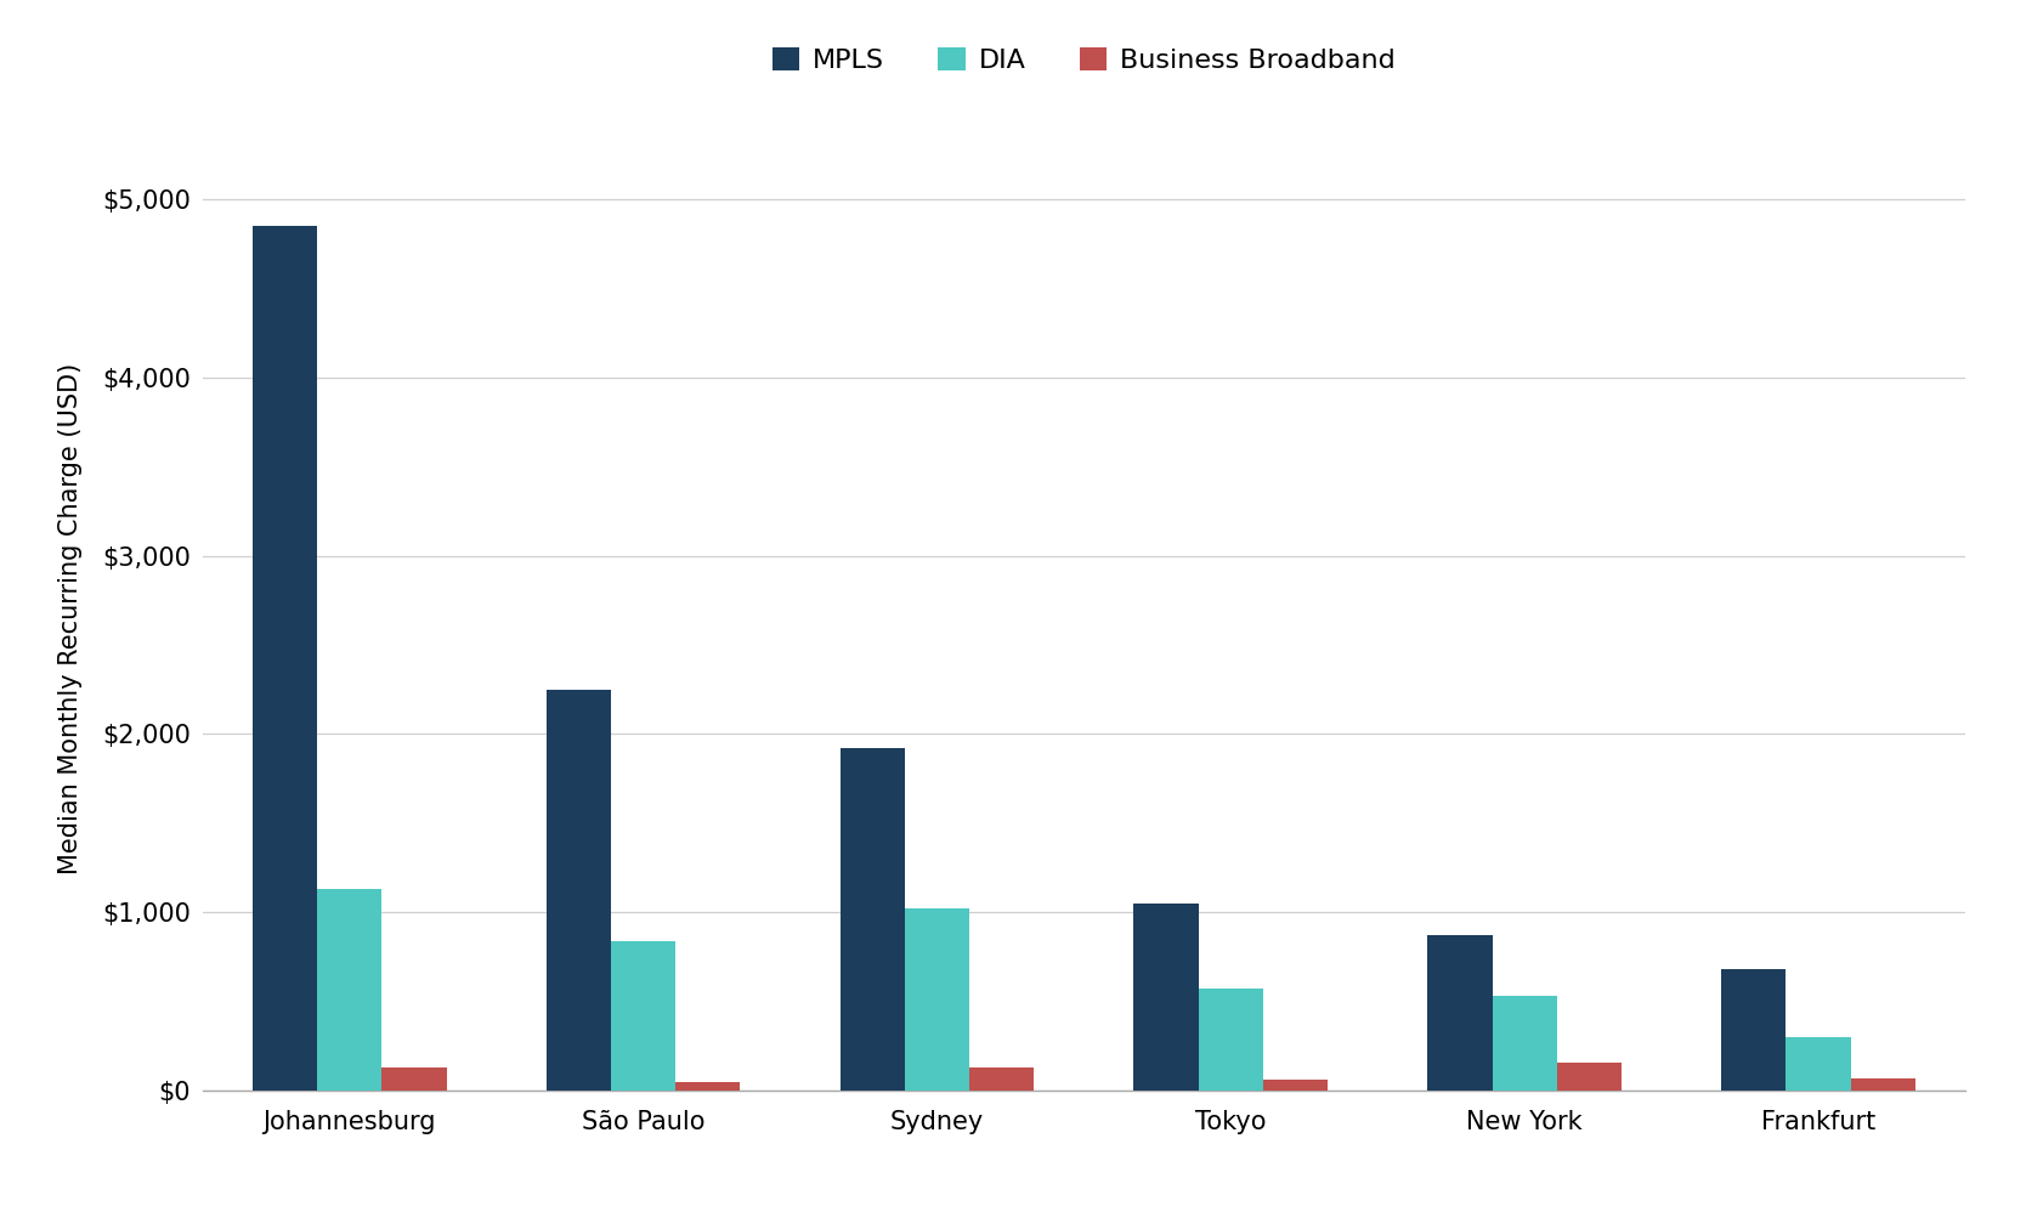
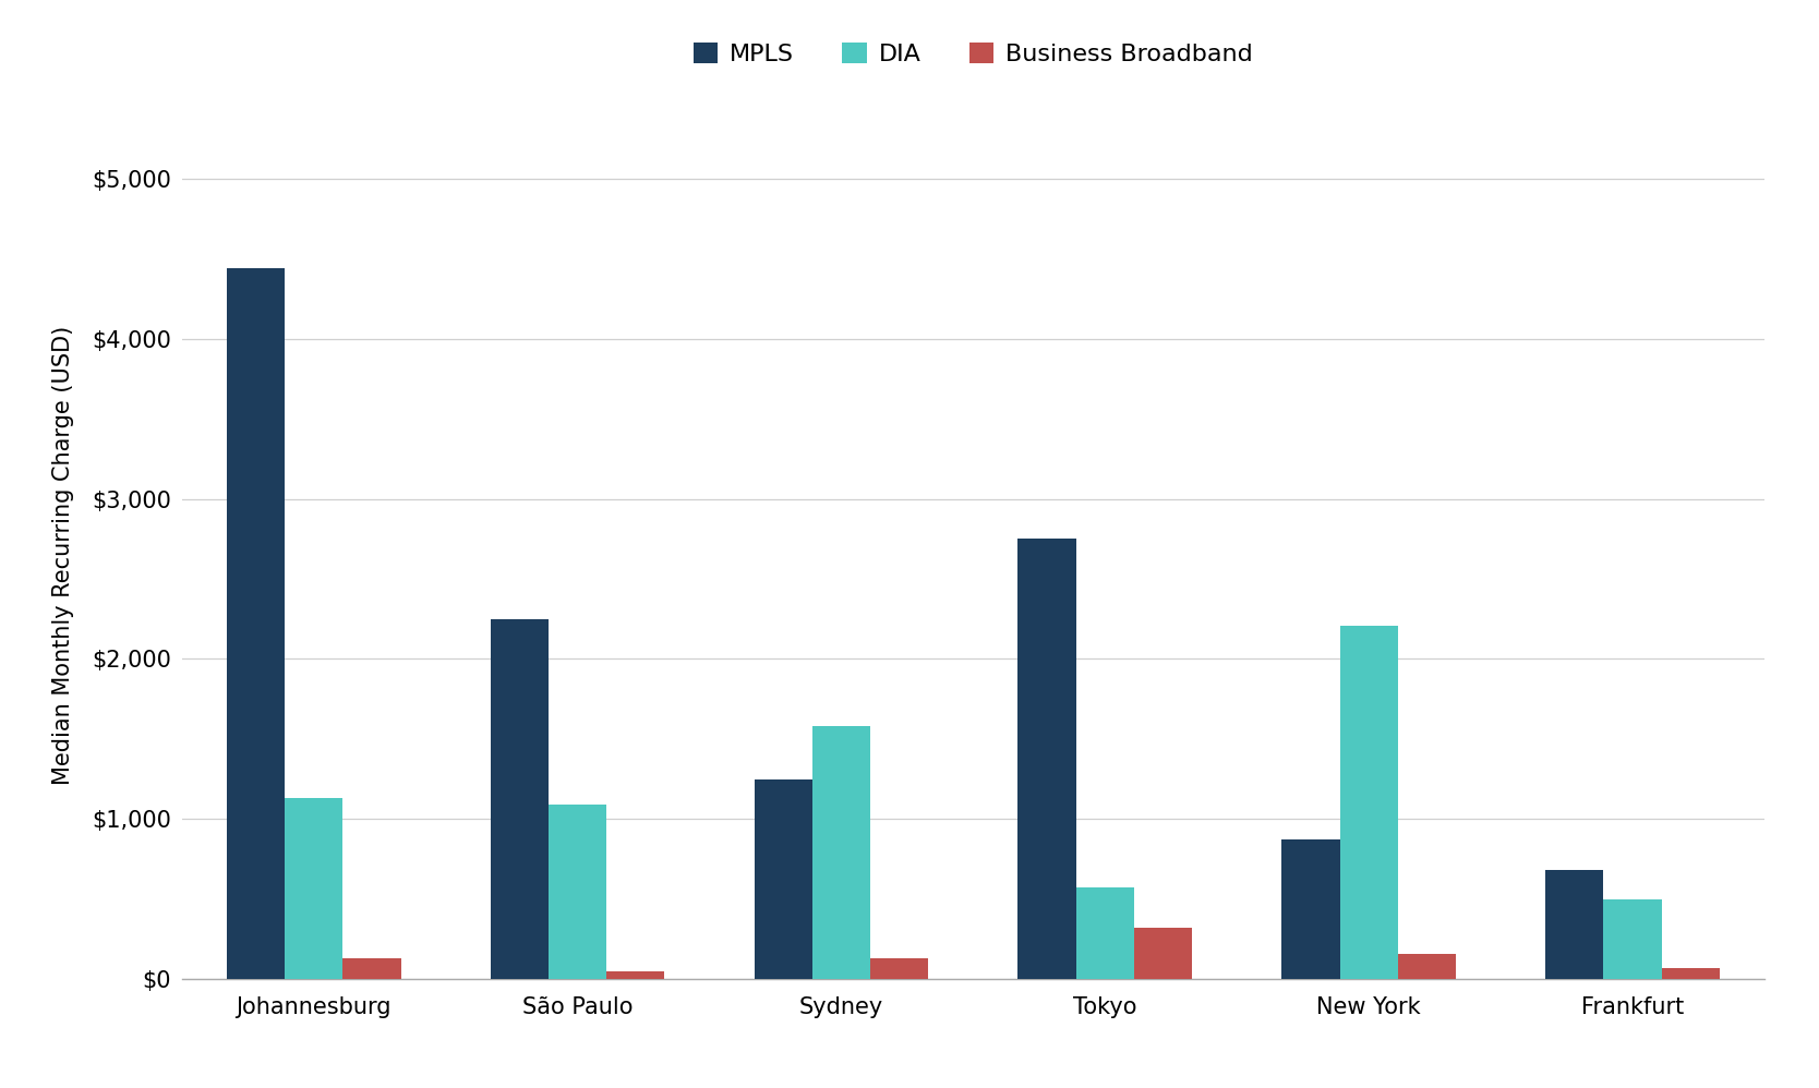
MPLS/Johannesburg: $4,850 -> $4,440
DIA/São Paulo: $840 -> $1,090
MPLS/Sydney: $1,920 -> $1,250
DIA/Sydney: $1,020 -> $1,580
MPLS/Tokyo: $1,050 -> $2,750
Business Broadband/Tokyo: $60 -> $320
DIA/New York: $530 -> $2,210
DIA/Frankfurt: $300 -> $500
